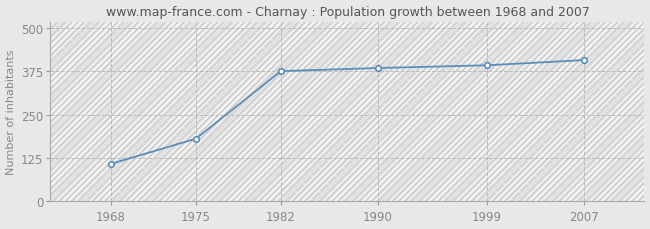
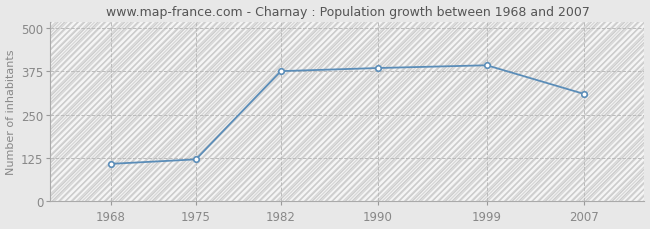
1975: 180 -> 120
2007: 408 -> 310
